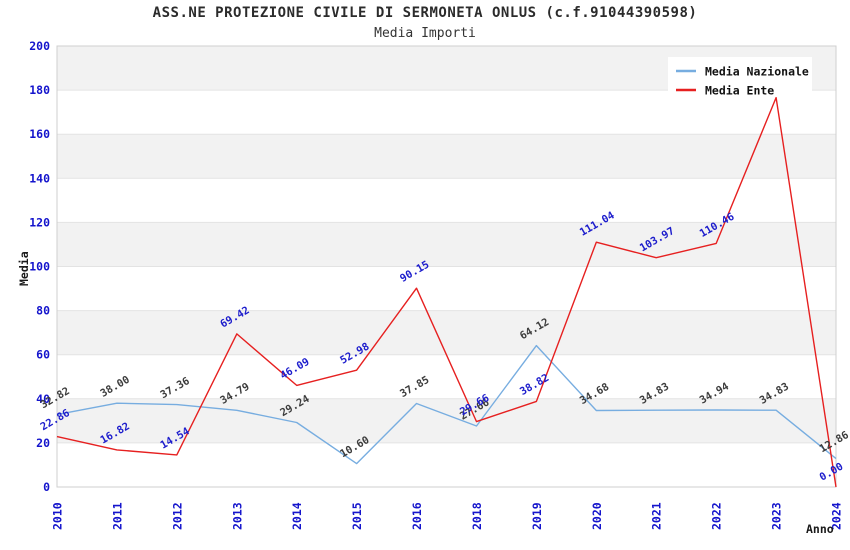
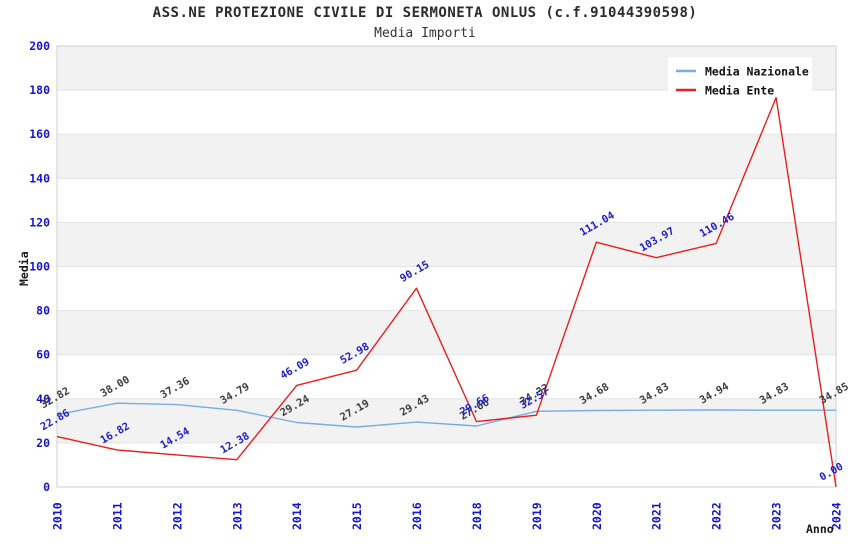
Media Ente/2013: 69.42 -> 12.38
Media Nazionale/2015: 10.60 -> 27.19
Media Nazionale/2016: 37.85 -> 29.43
Media Nazionale/2019: 64.12 -> 34.32
Media Ente/2019: 38.82 -> 32.57
Media Nazionale/2024: 12.86 -> 34.85
